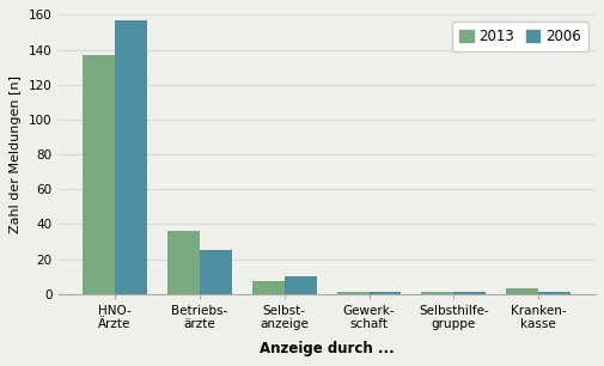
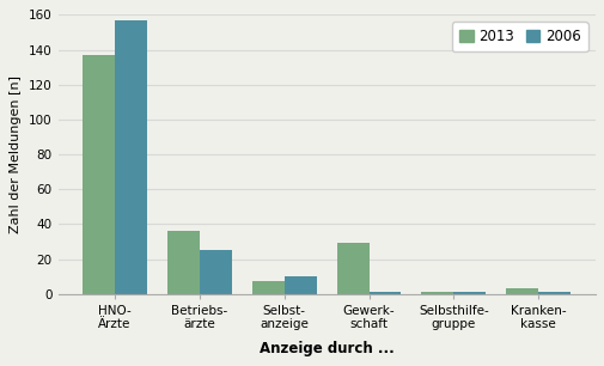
2013/Gewerk- schaft: 1 -> 29
